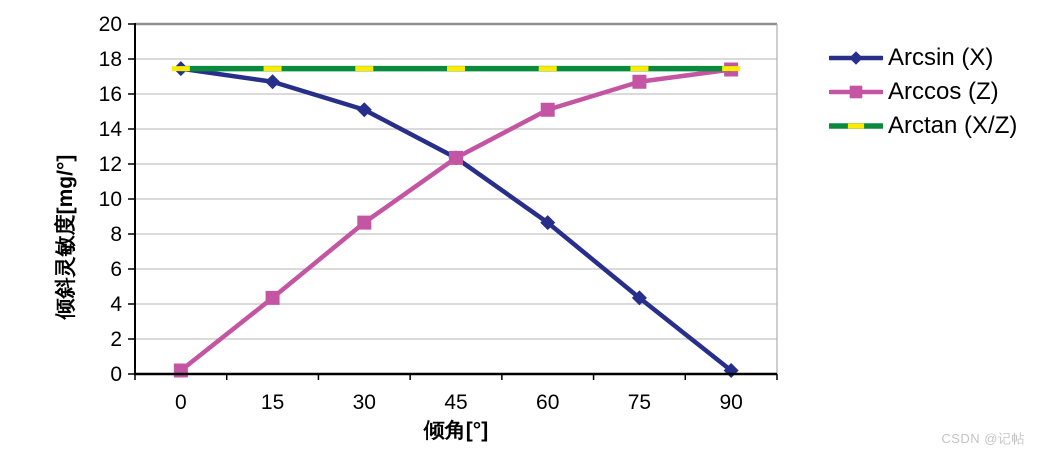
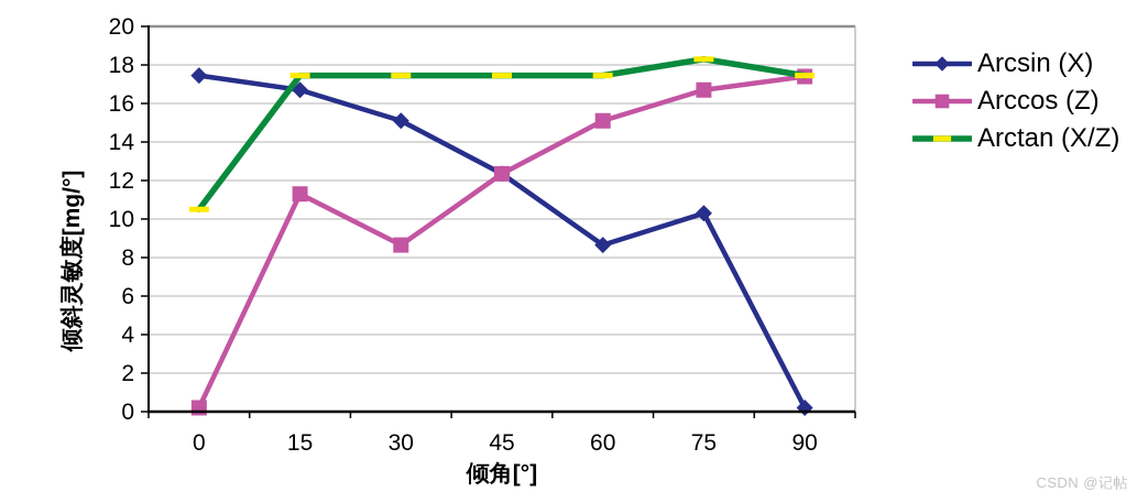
Arctan (X/Z)/0: 17.4 -> 10.5
Arccos (Z)/15: 4.3 -> 11.3
Arcsin (X)/75: 4.3 -> 10.3
Arctan (X/Z)/75: 17.4 -> 18.3
